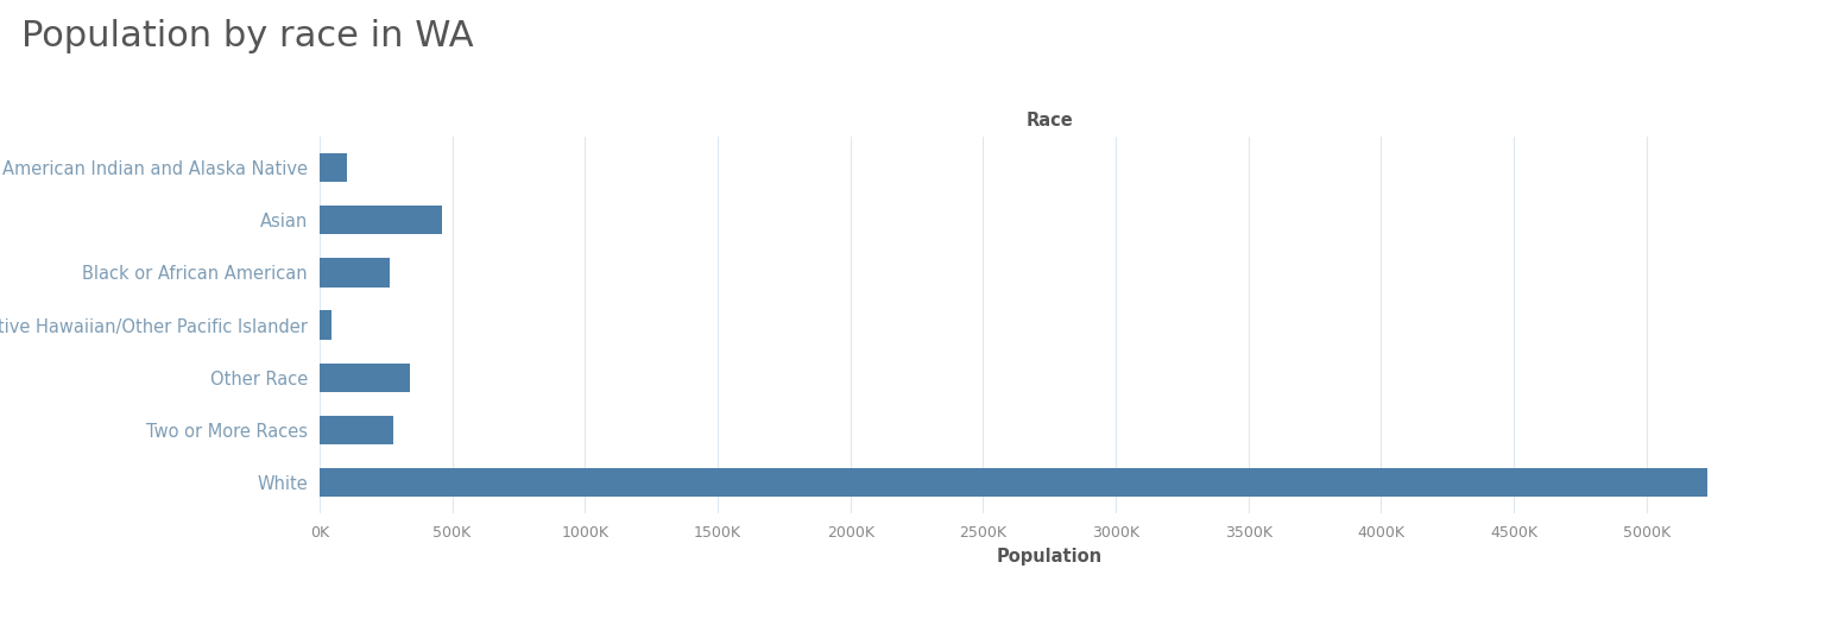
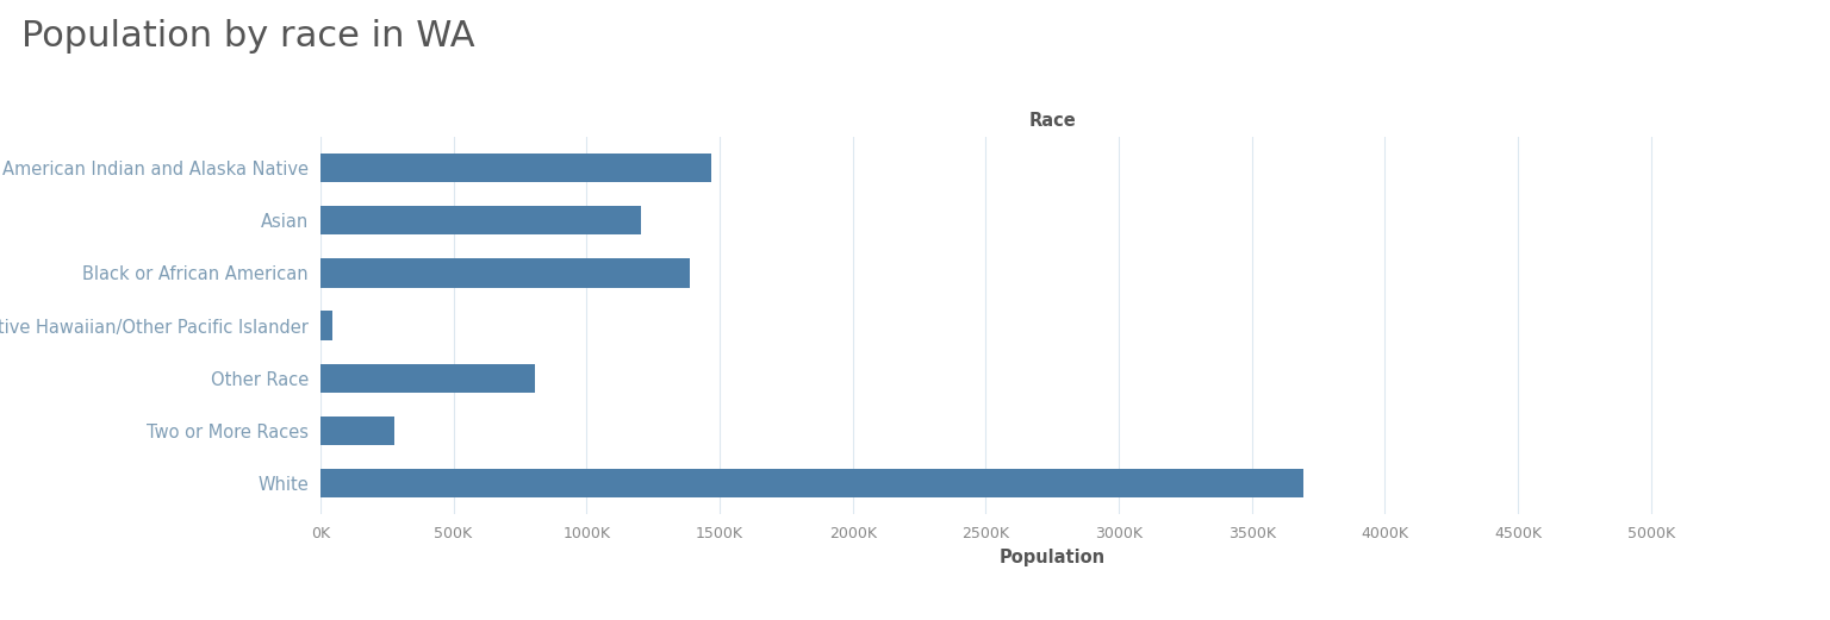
American Indian and Alaska Native: 103K -> 1470K
Asian: 460K -> 1205K
Black or African American: 265K -> 1390K
Other Race: 340K -> 805K
White: 5230K -> 3695K
